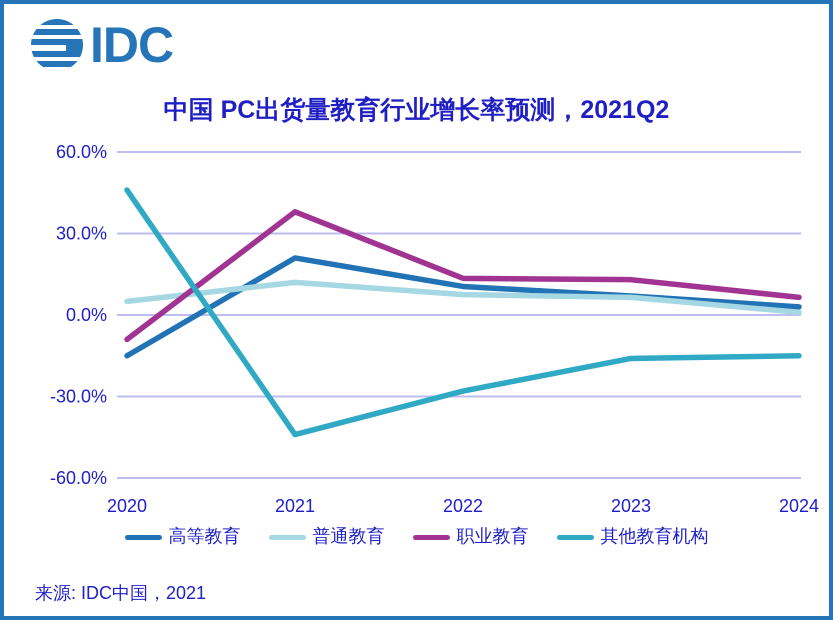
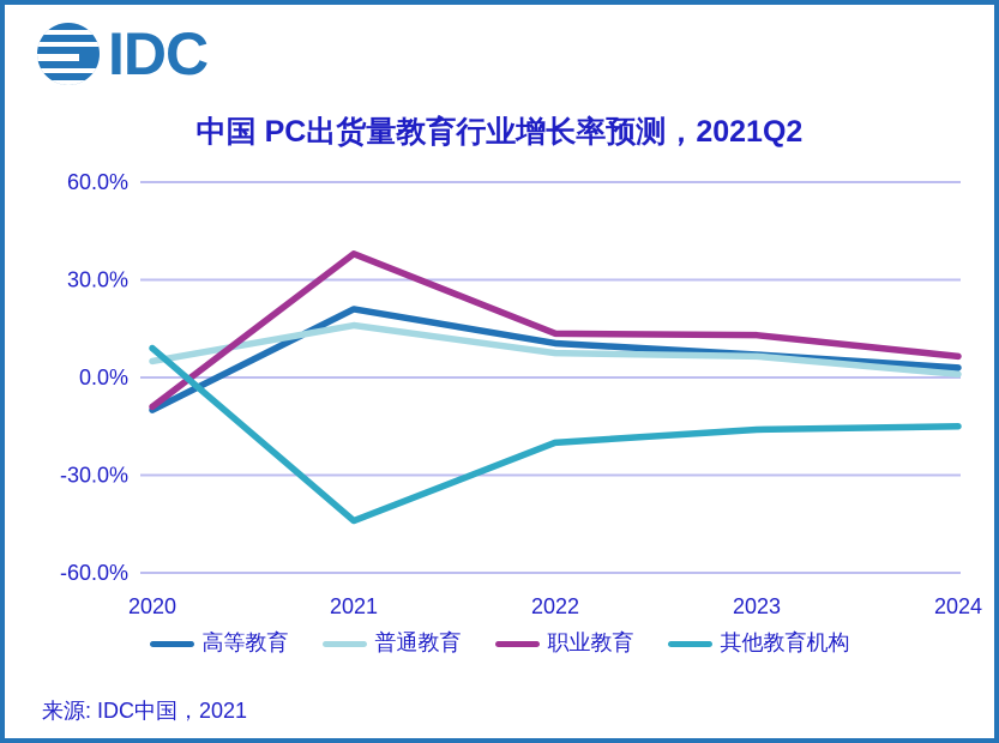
高等教育/2020: -15% -> -10%
其他教育机构/2020: 46% -> 9%
普通教育/2021: 12% -> 16%
其他教育机构/2022: -28% -> -20%
